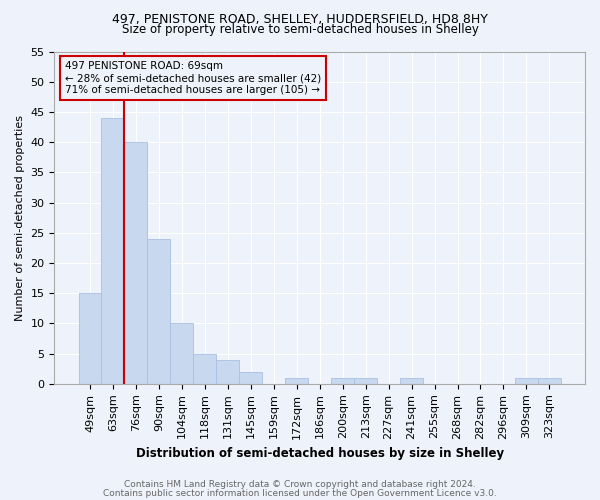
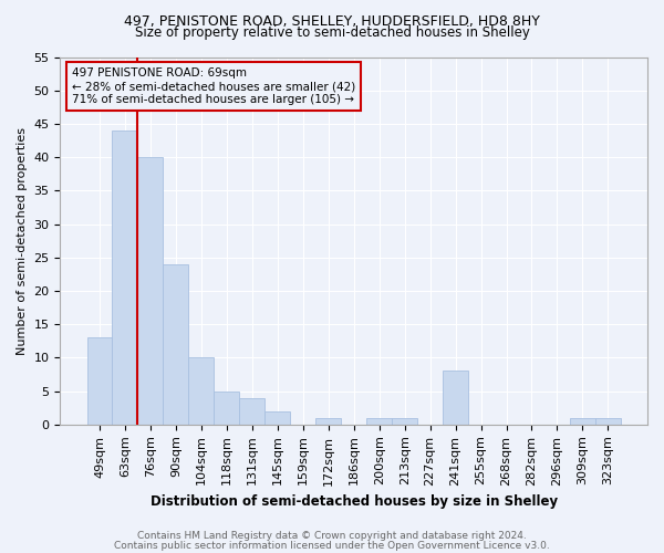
49sqm: 15 -> 13
241sqm: 1 -> 8
